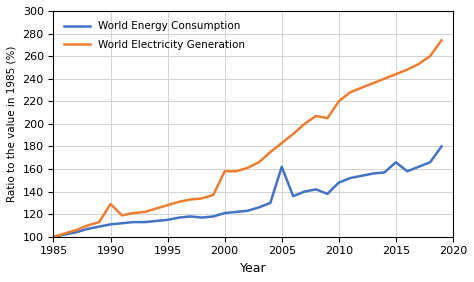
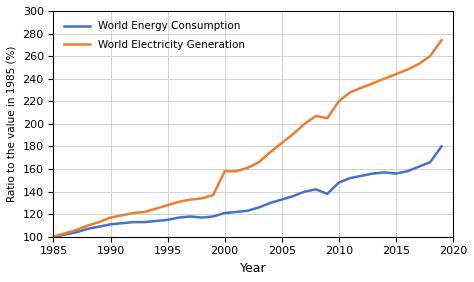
World Electricity Generation/1990: 129 -> 117
World Energy Consumption/2005: 162 -> 133
World Energy Consumption/2015: 166 -> 156
